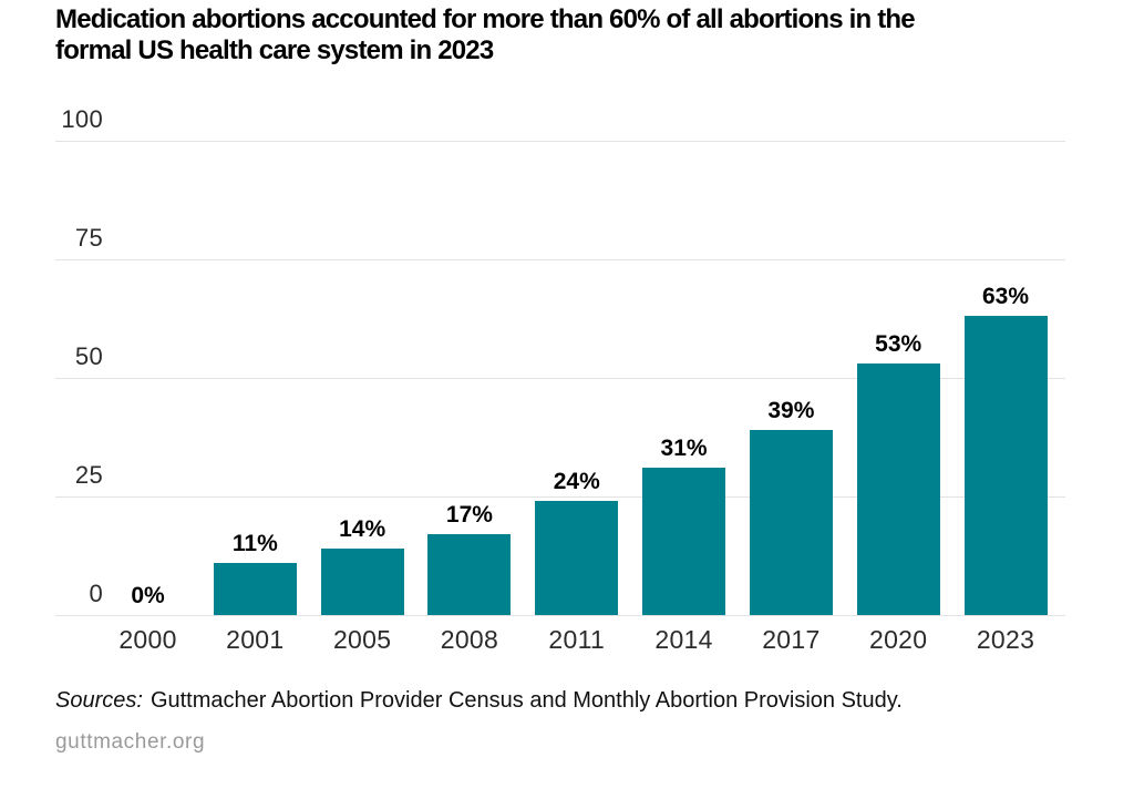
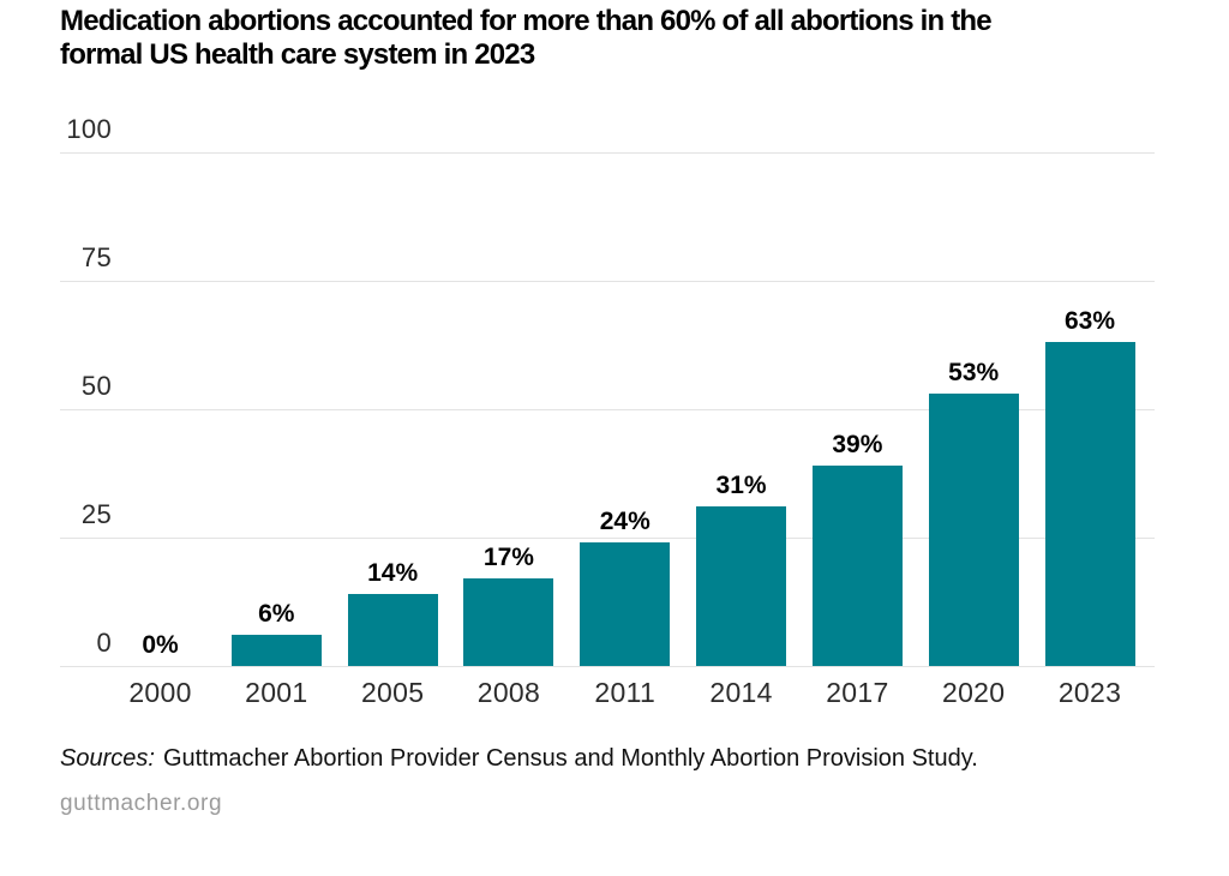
2001: 11% -> 6%
